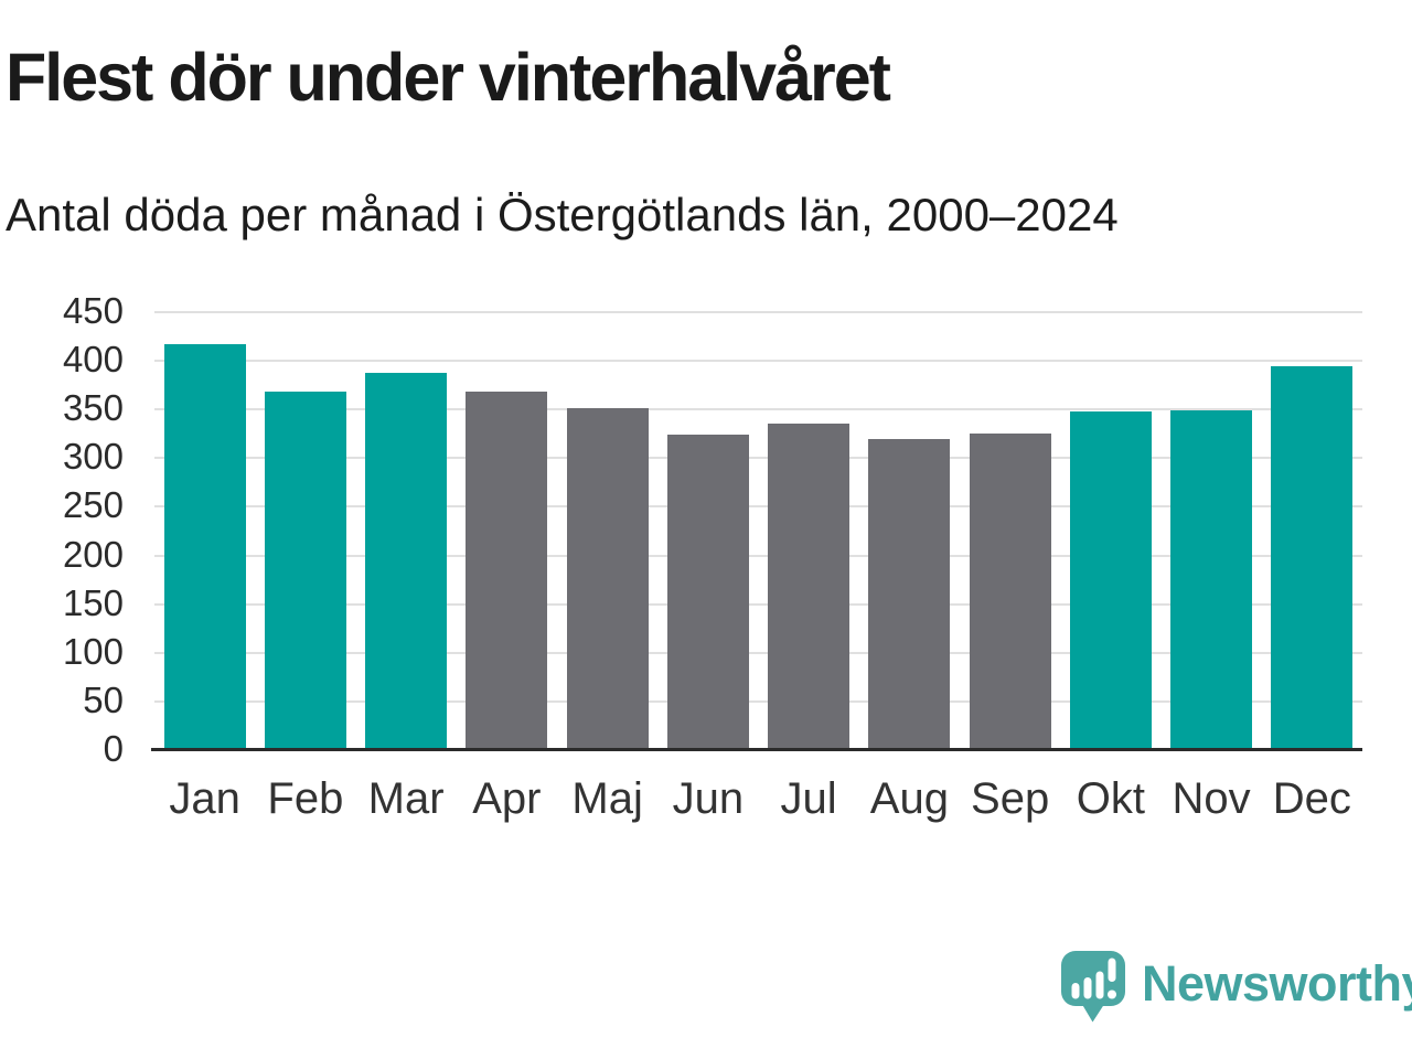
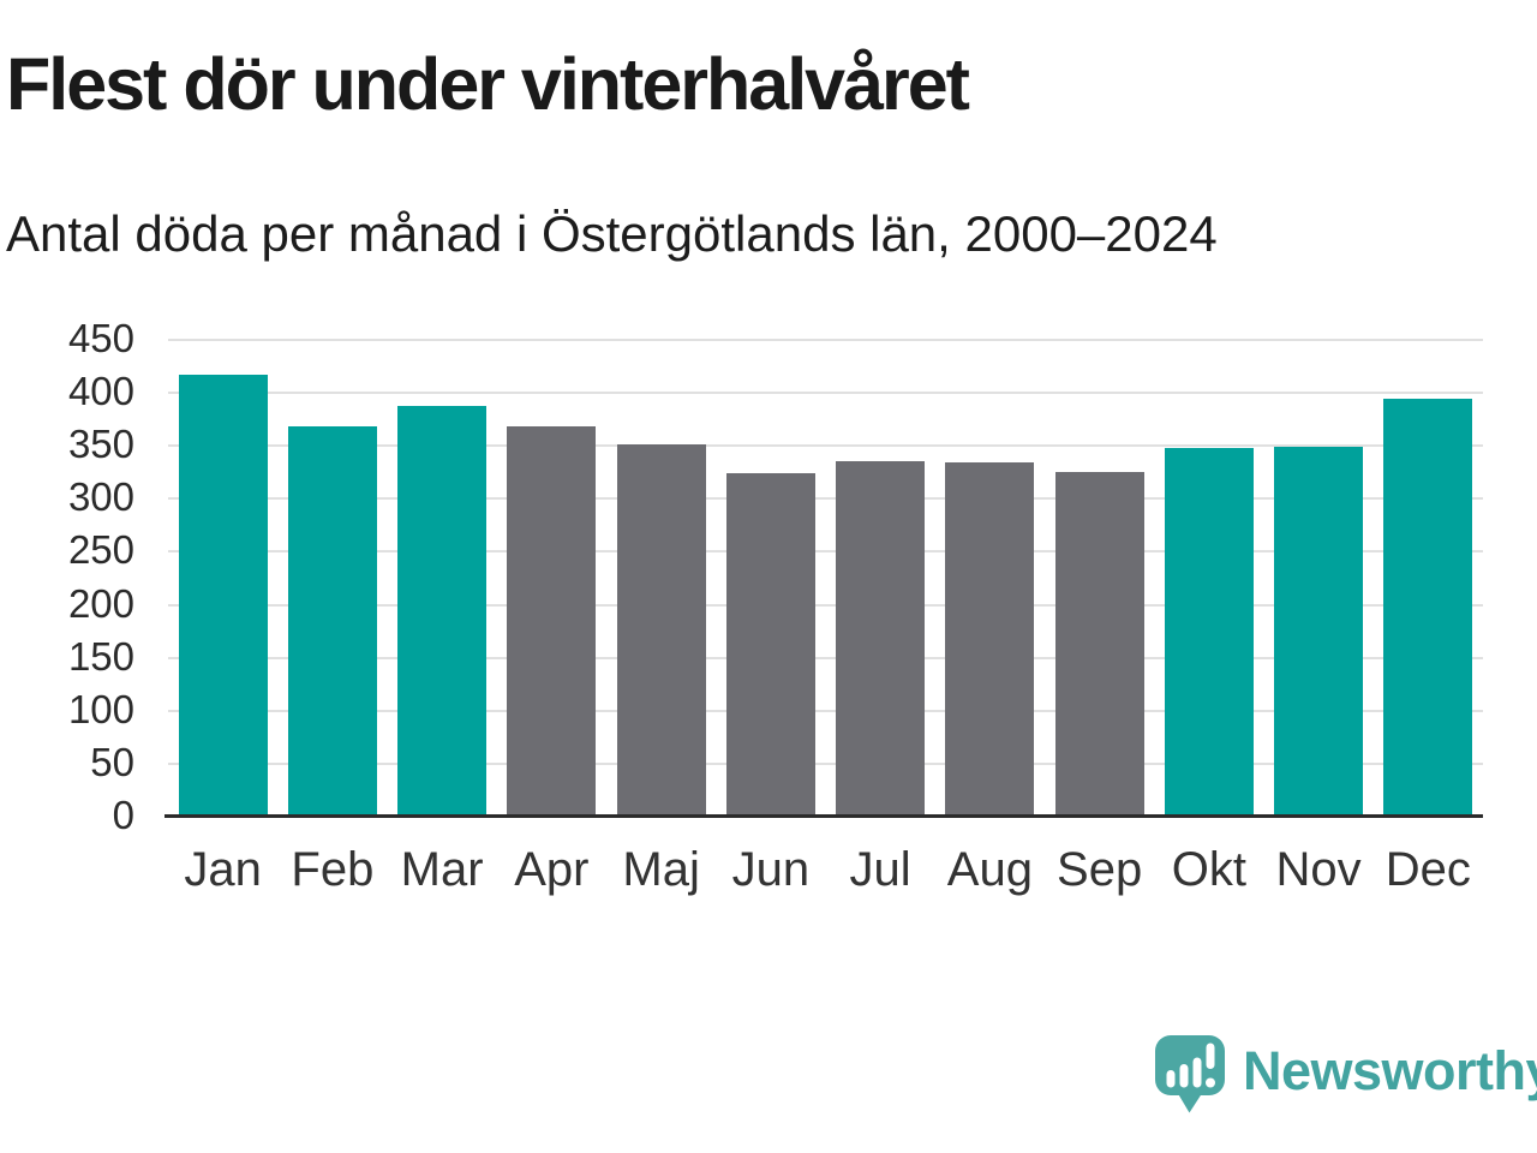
Aug: 320 -> 340
